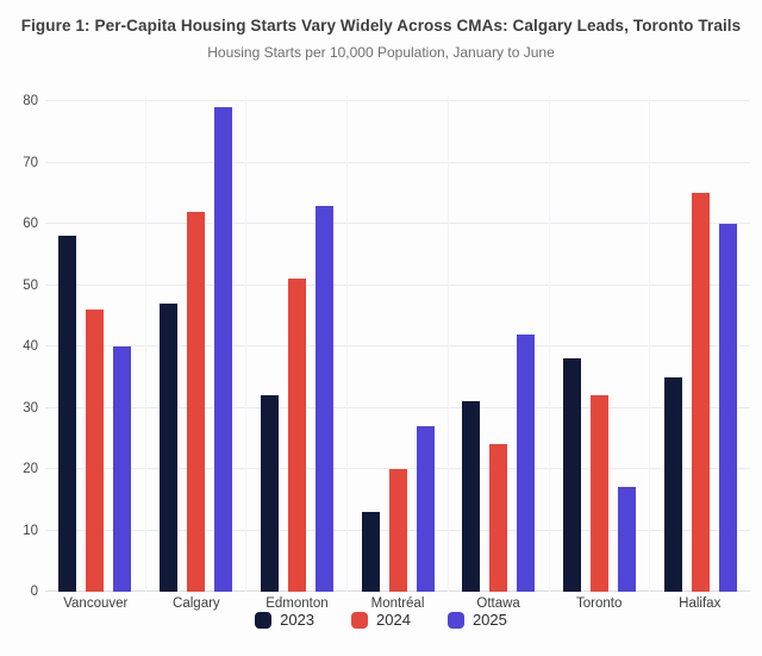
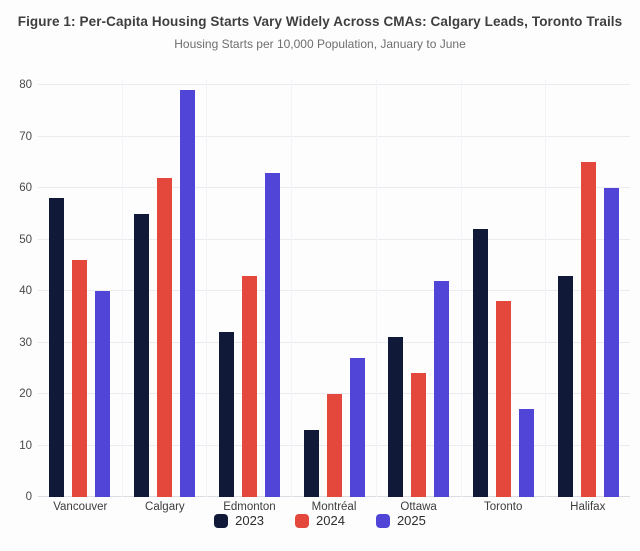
2023/Calgary: 47 -> 55
2024/Edmonton: 51 -> 43
2023/Toronto: 38 -> 52
2024/Toronto: 32 -> 38
2023/Halifax: 35 -> 43
